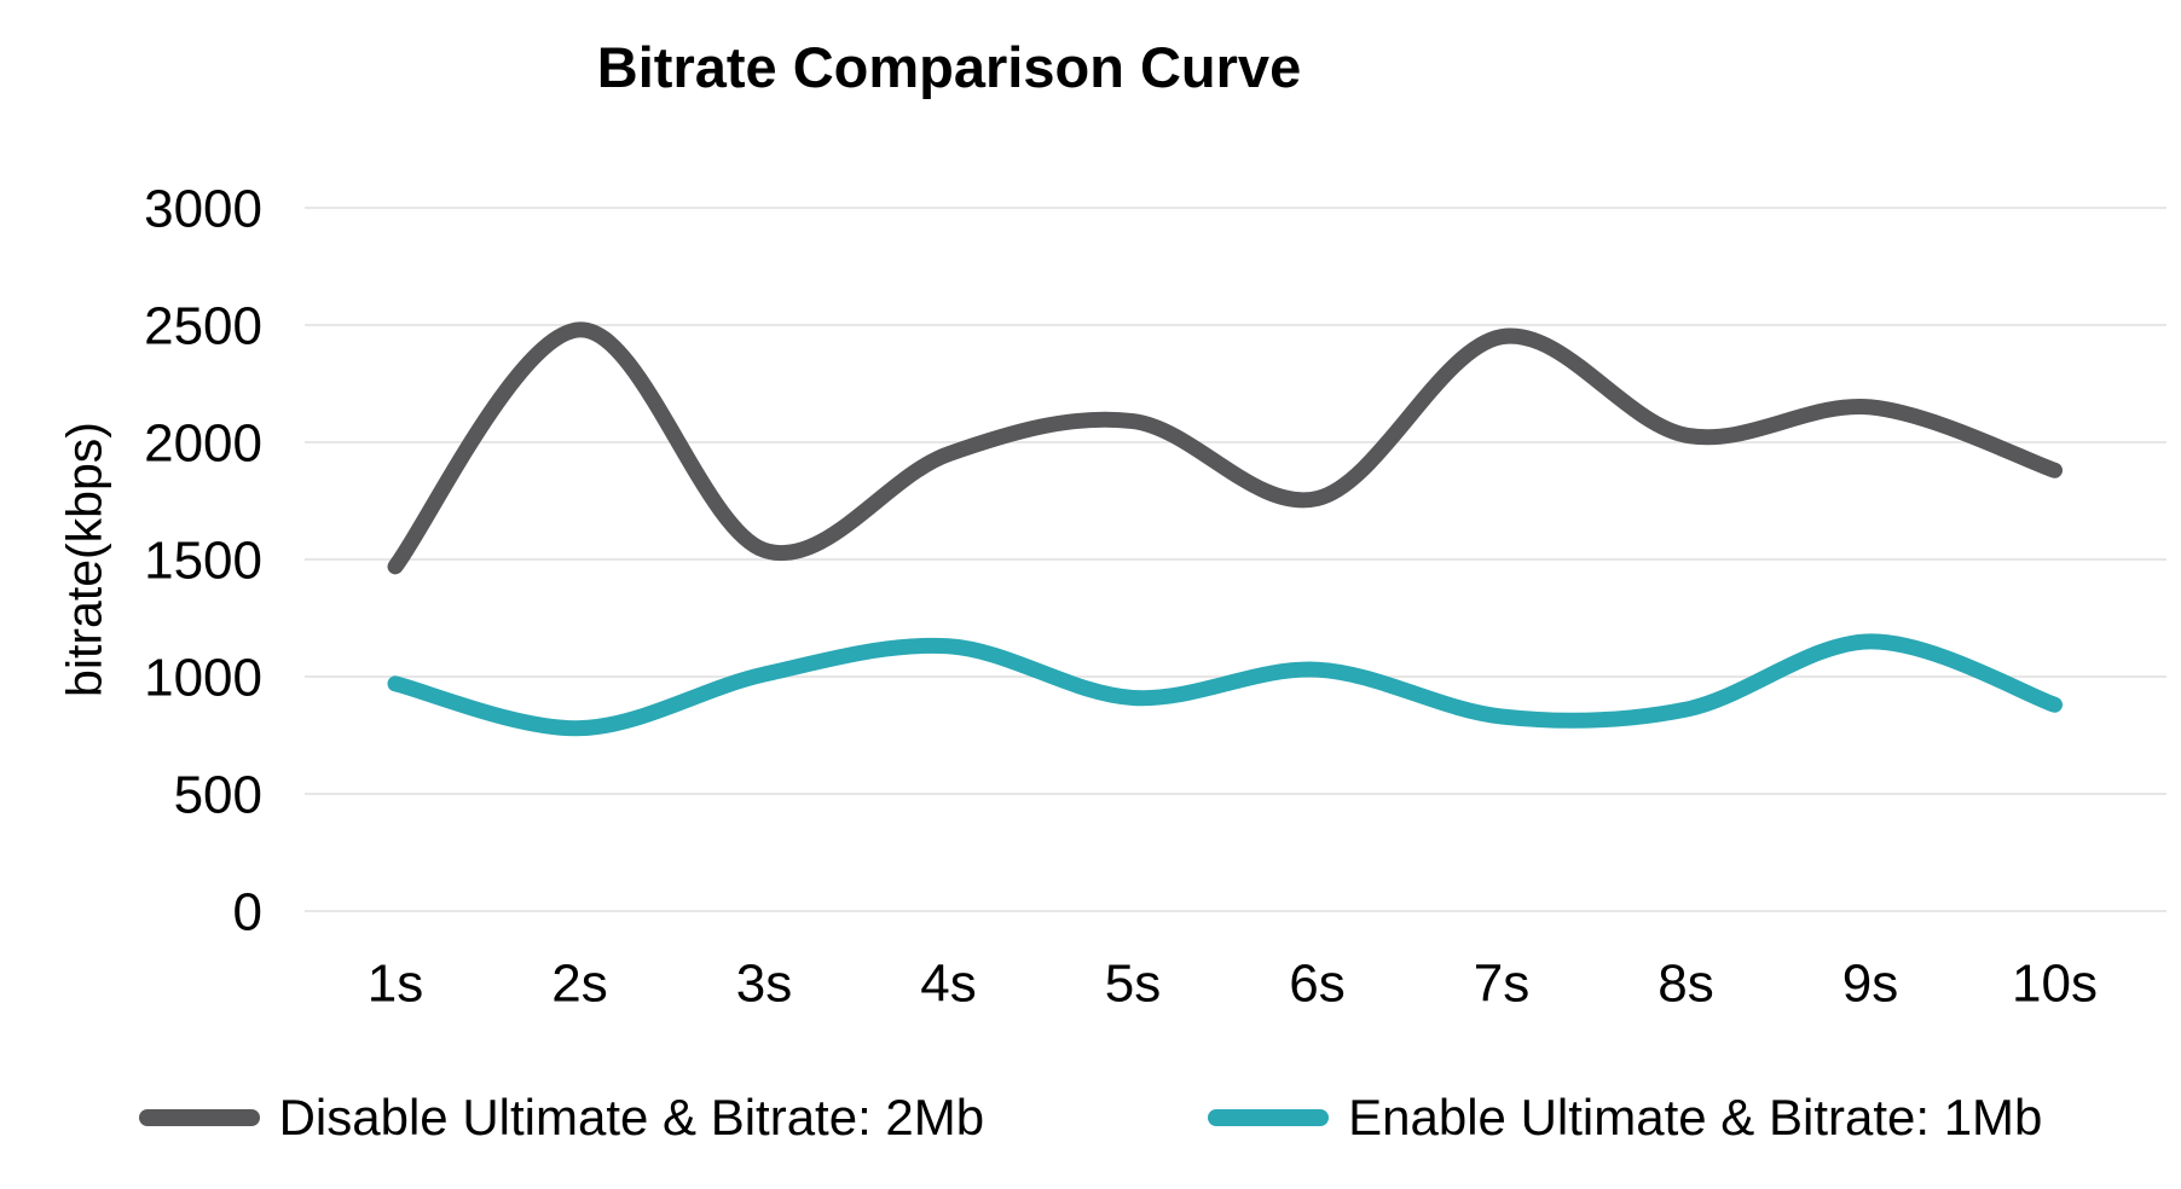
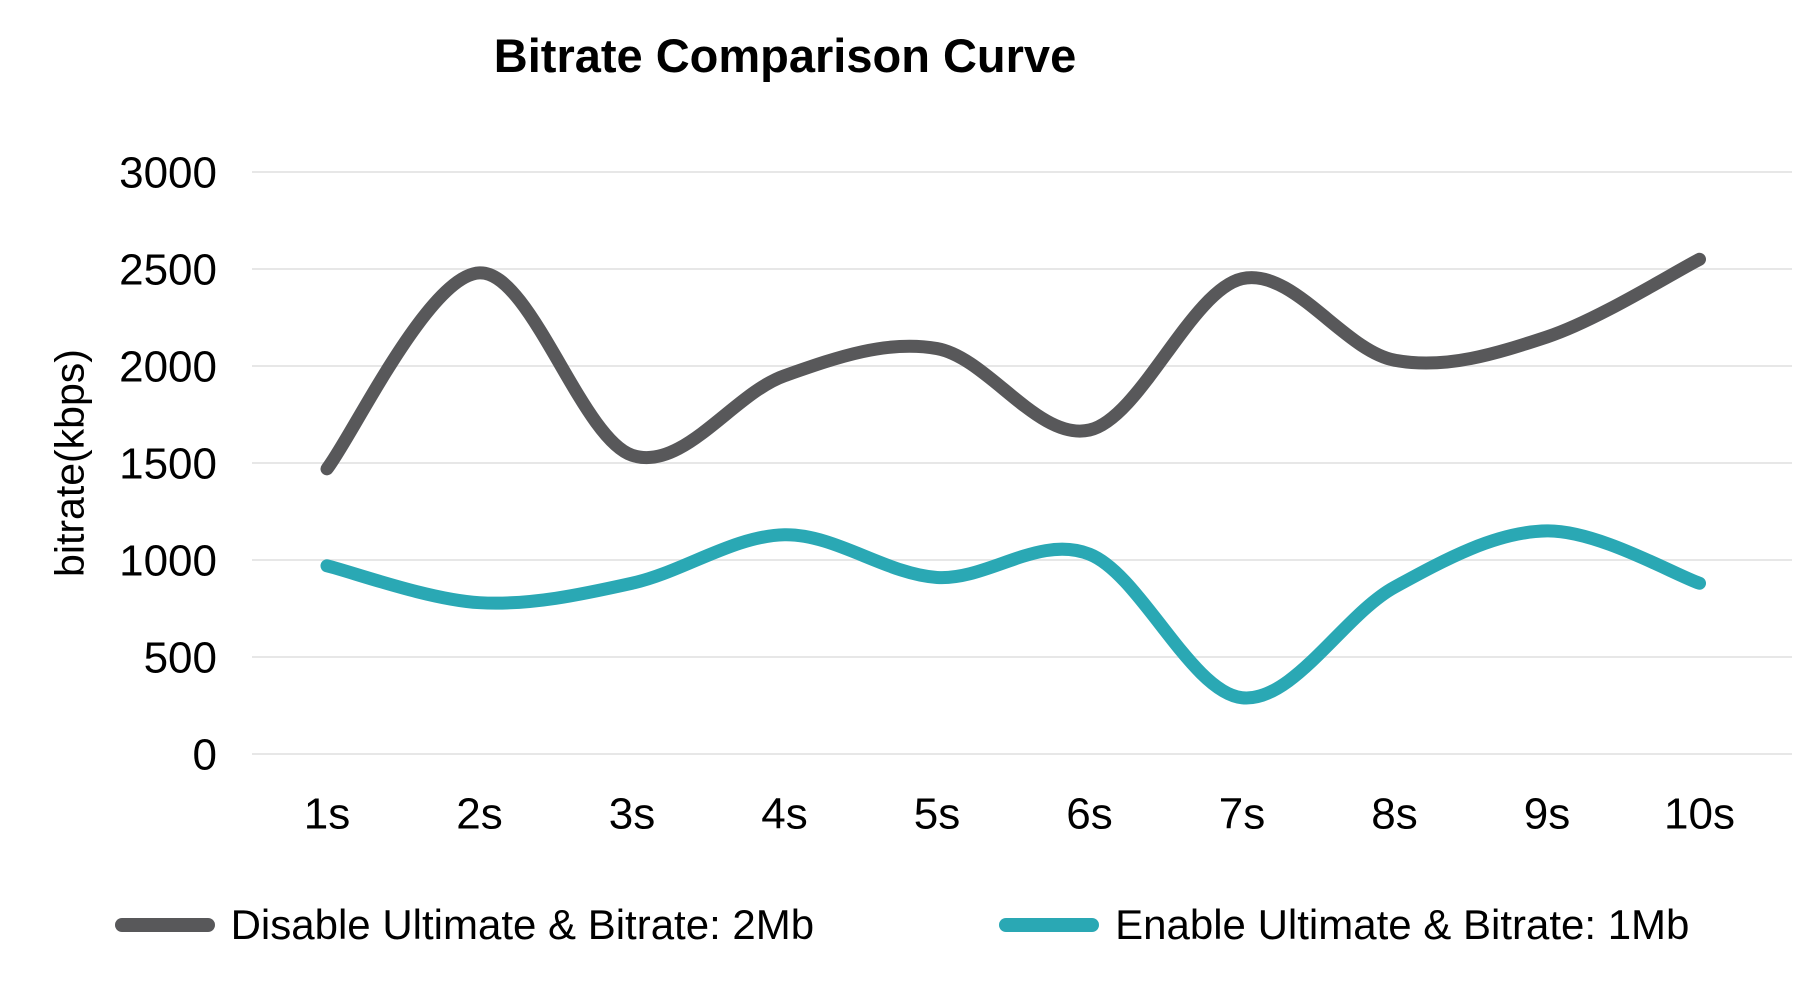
Enable Ultimate & Bitrate: 1Mb/3s: 1010 -> 880
Disable Ultimate & Bitrate: 2Mb/6s: 1760 -> 1670
Enable Ultimate & Bitrate: 1Mb/7s: 830 -> 290
Disable Ultimate & Bitrate: 2Mb/10s: 1880 -> 2550
